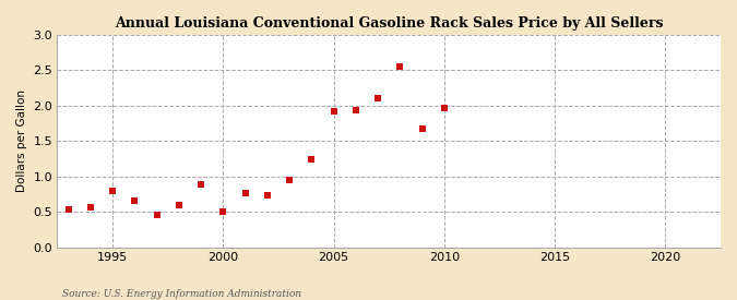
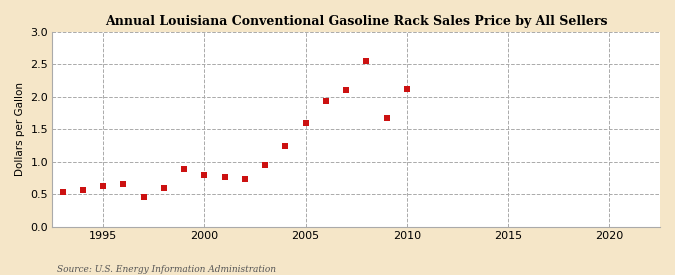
1995: 0.80 -> 0.63
2000: 0.50 -> 0.80
2005: 1.92 -> 1.59
2010: 1.96 -> 2.12
